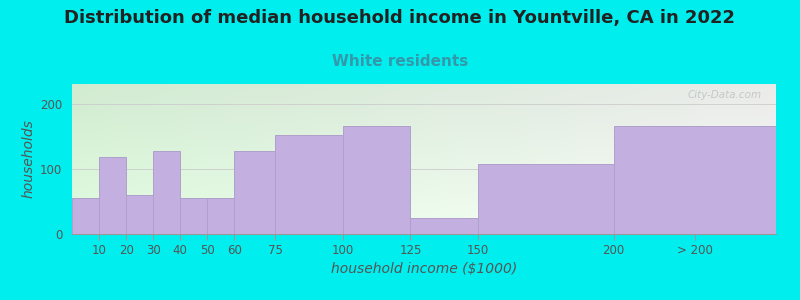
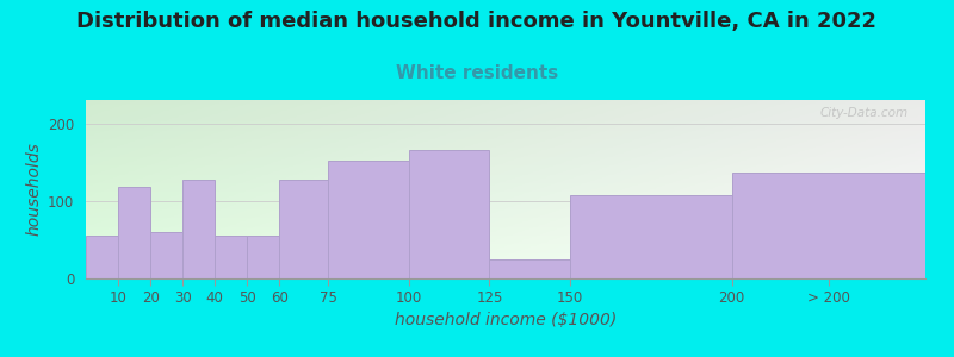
> 200: 165 -> 136
